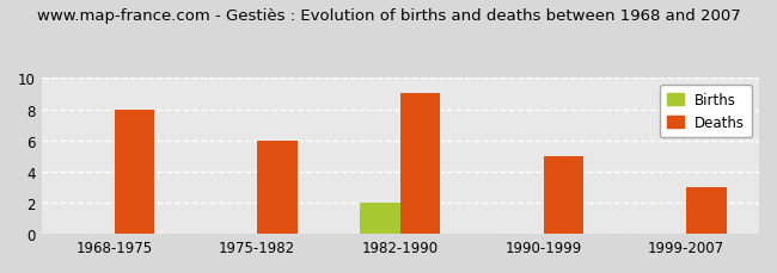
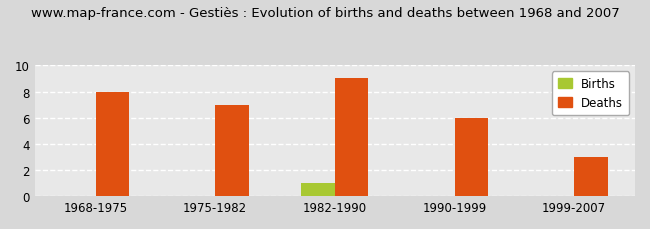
Deaths/1975-1982: 6 -> 7
Births/1982-1990: 2 -> 1
Deaths/1990-1999: 5 -> 6
